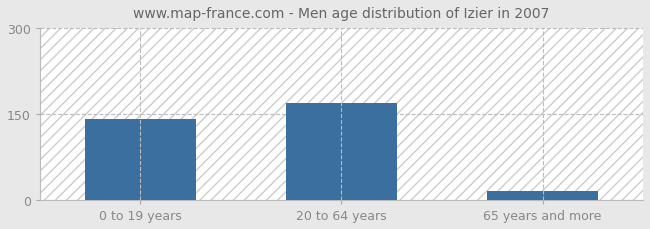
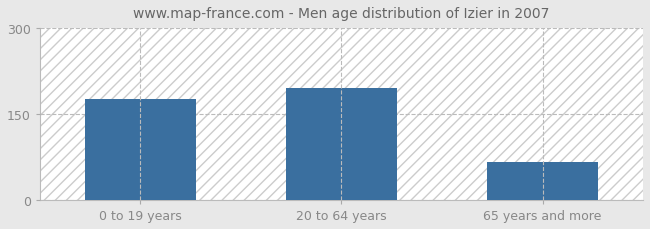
0 to 19 years: 141 -> 176
20 to 64 years: 170 -> 196
65 years and more: 15 -> 66
